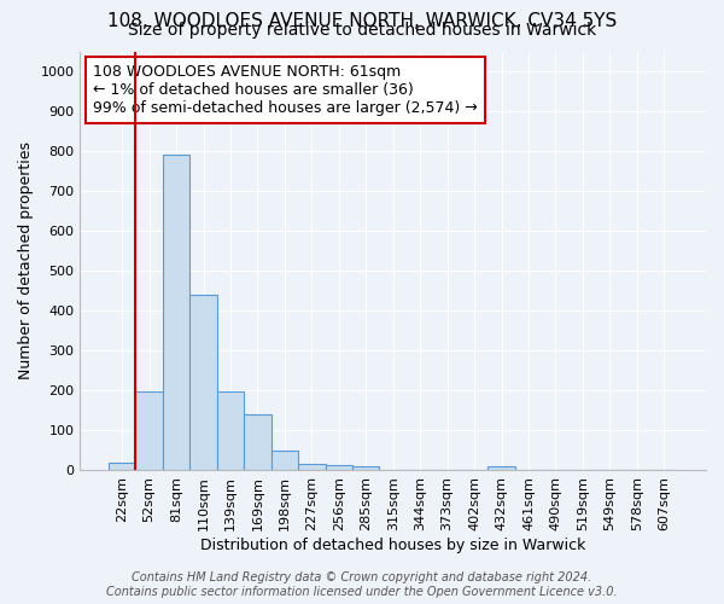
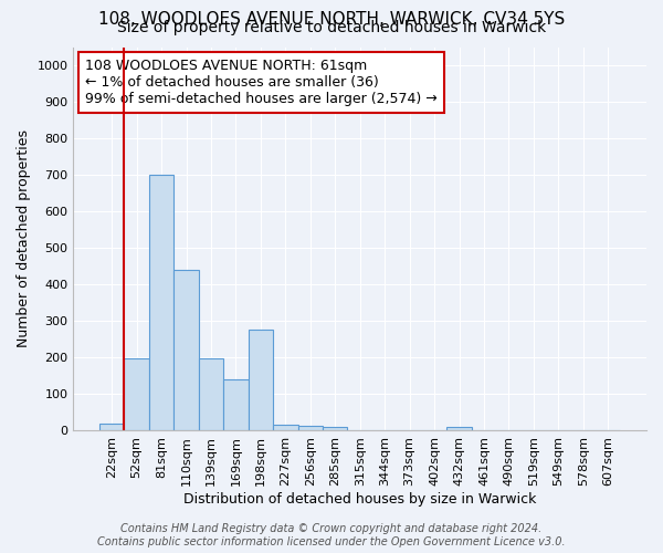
81sqm: 790 -> 700
198sqm: 48 -> 275
